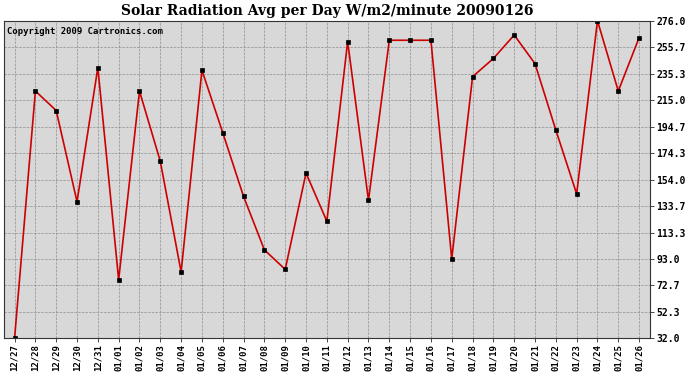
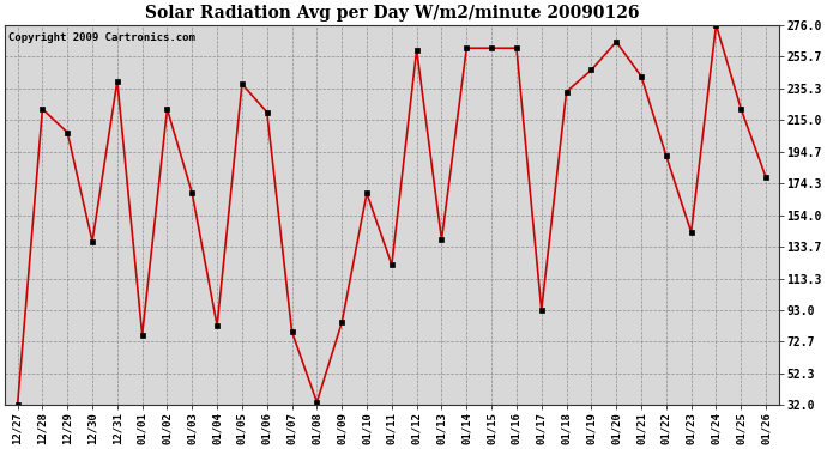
01/06: 190 -> 220
01/07: 141 -> 79
01/08: 100 -> 34
01/10: 159 -> 168
01/26: 263 -> 178
